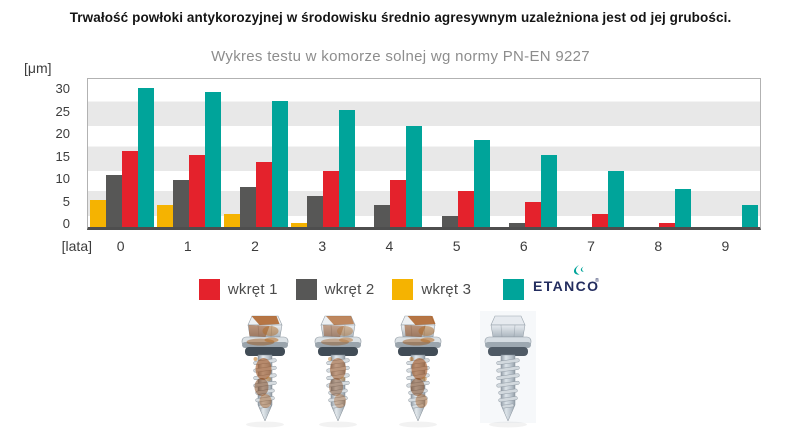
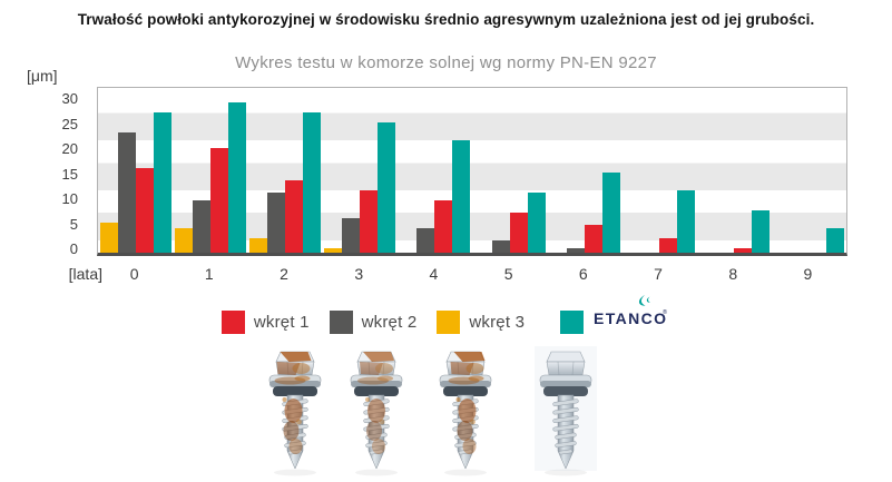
wkręt 2/0: 12 -> 24
ETANCO/0: 31 -> 28
wkręt 1/1: 16 -> 21
wkręt 2/2: 9 -> 12
ETANCO/5: 20 -> 12
